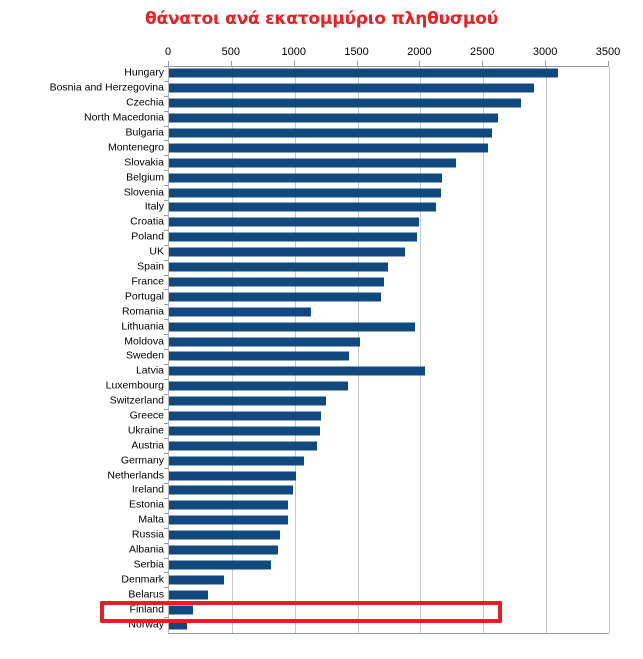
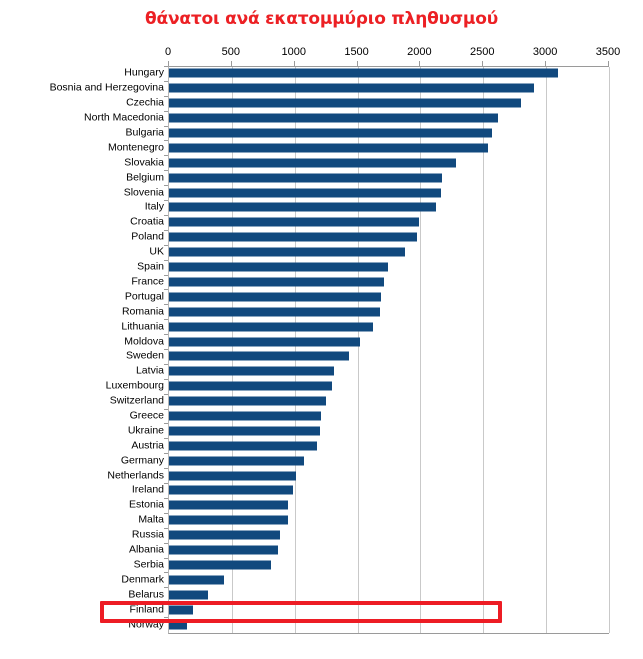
Romania: 1130 -> 1680
Lithuania: 1960 -> 1620
Latvia: 2040 -> 1310
Luxembourg: 1420 -> 1300
